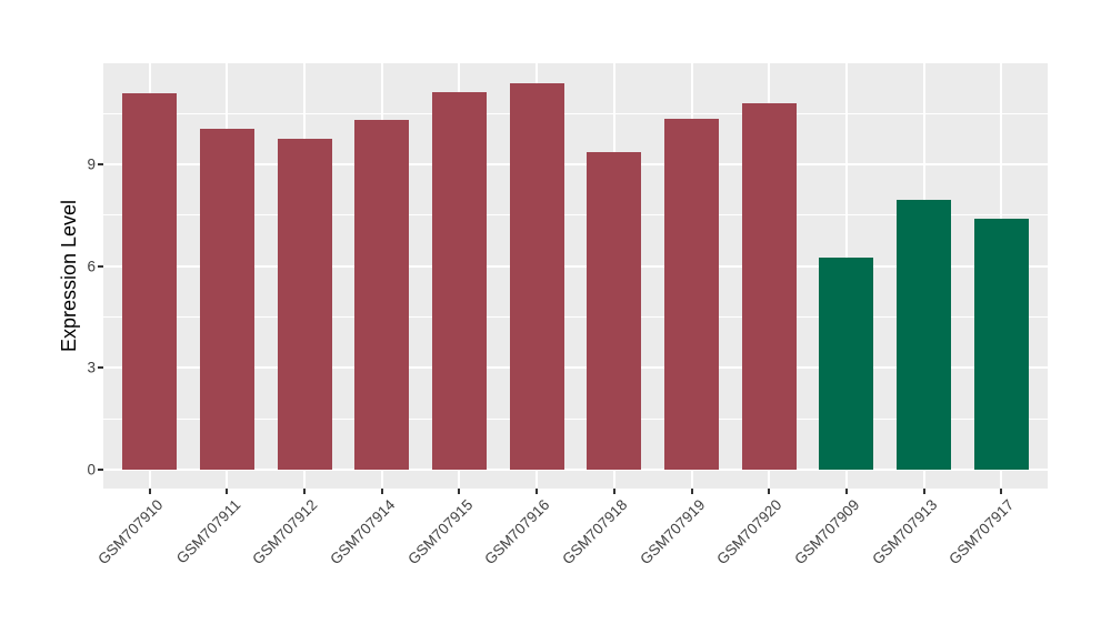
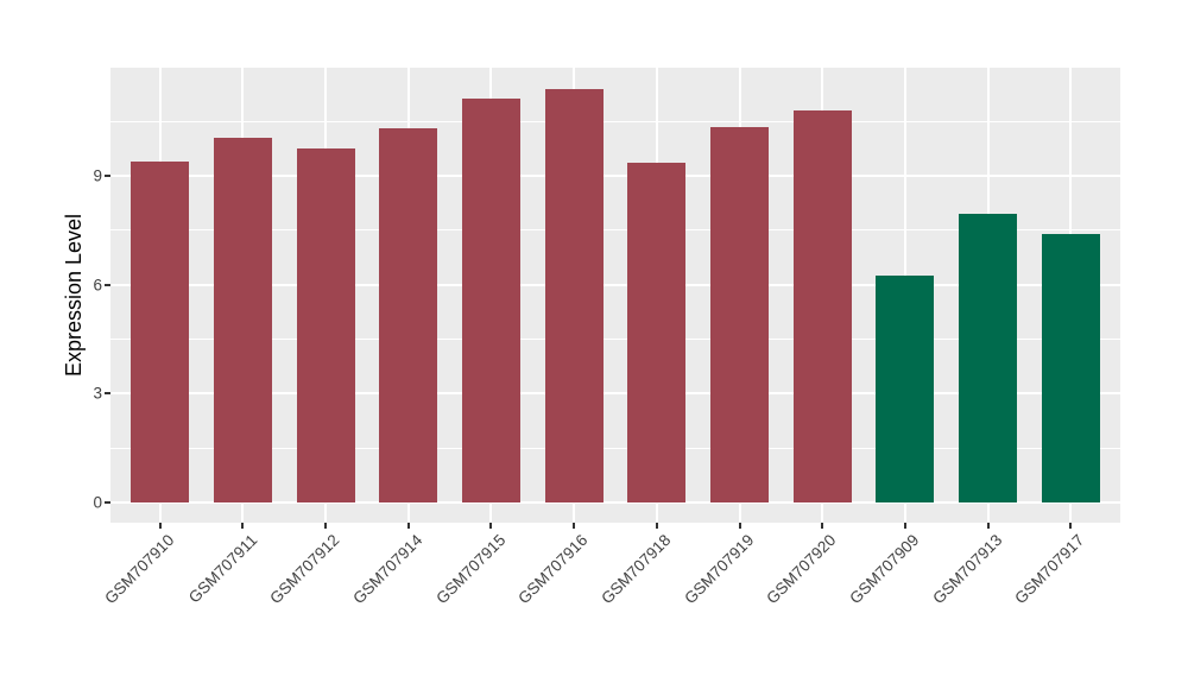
GSM707910: 11.1 -> 9.4
